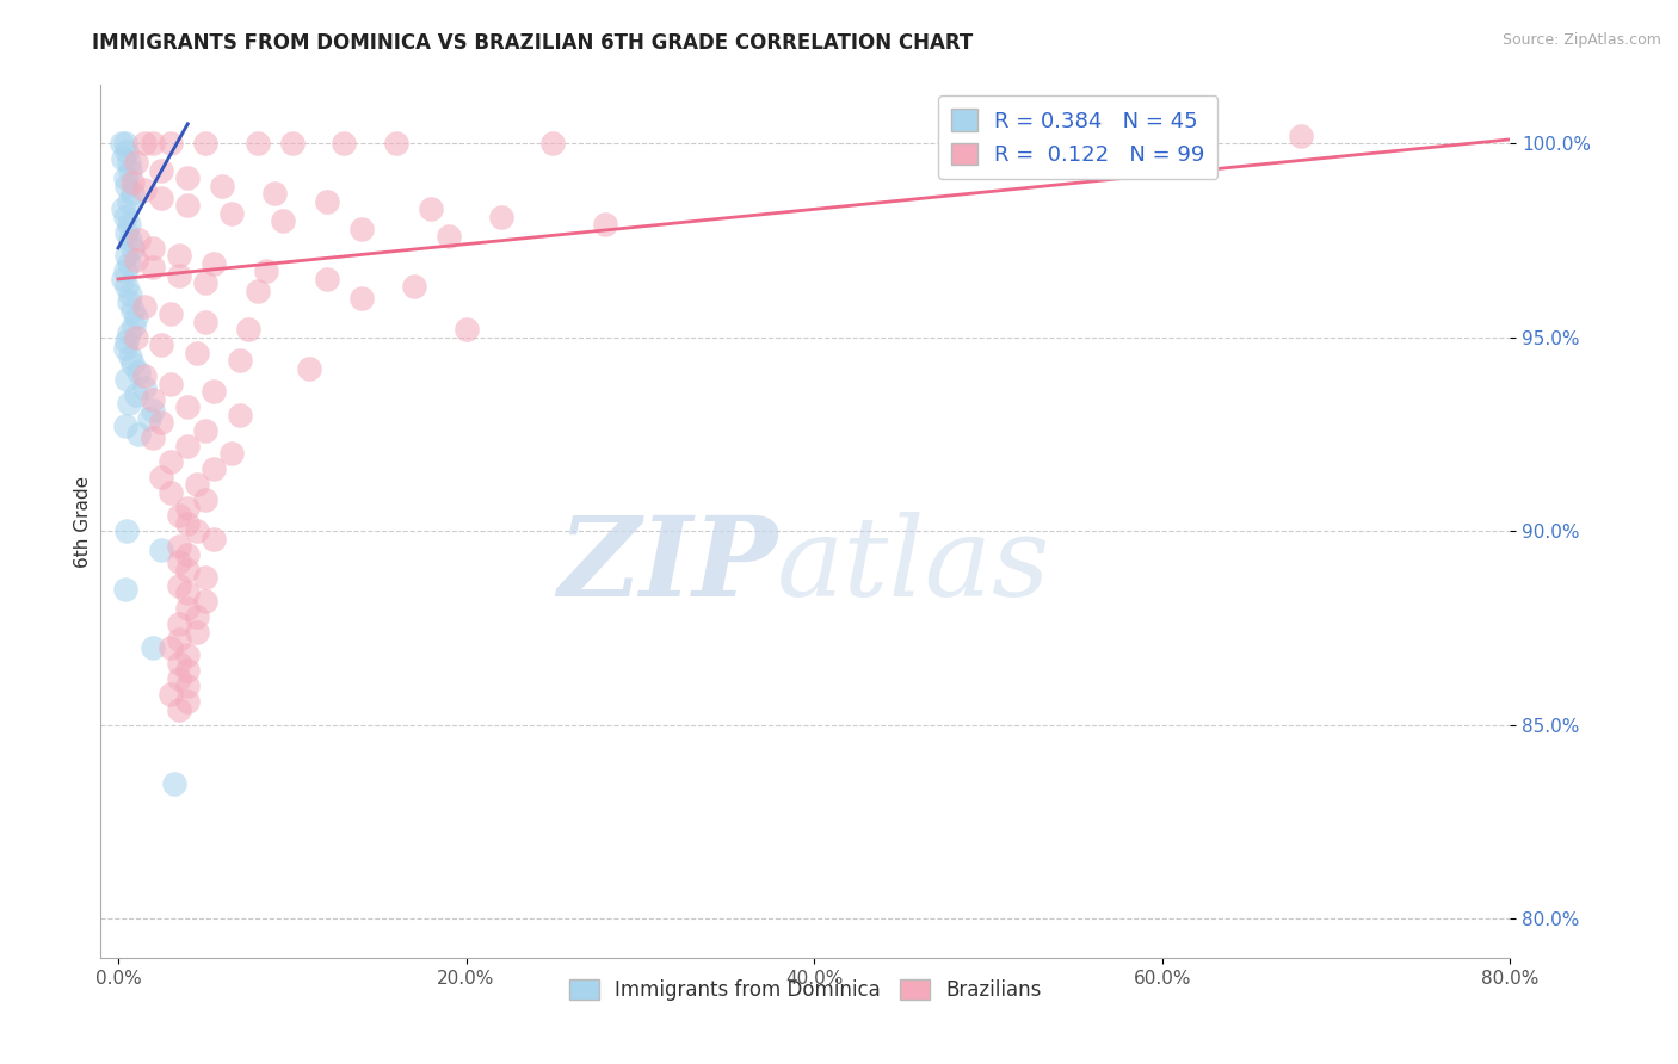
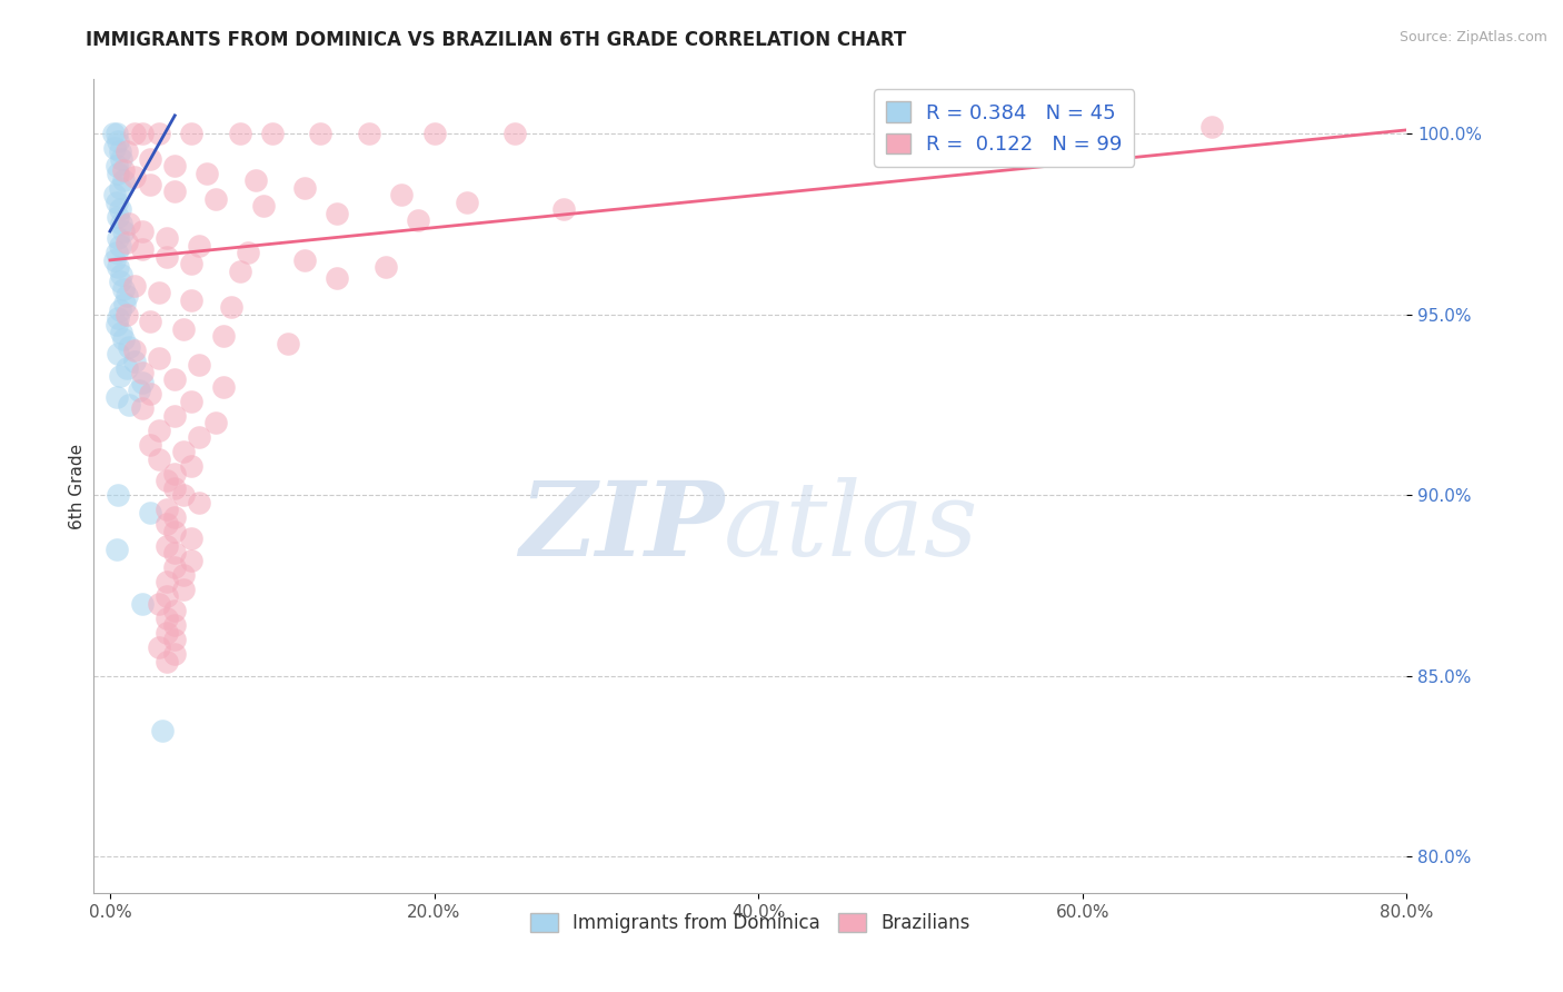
Brazilians/20.0%: 95.2% -> 100.0%
